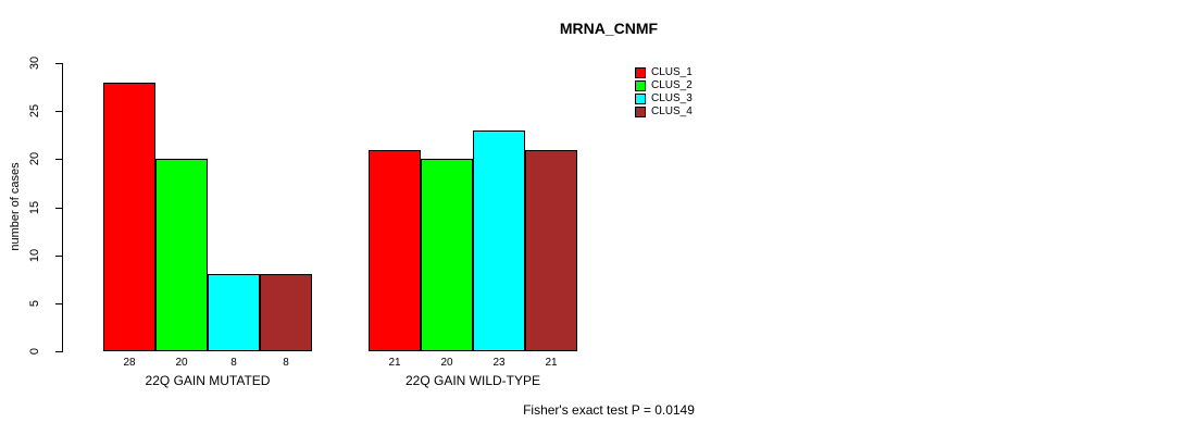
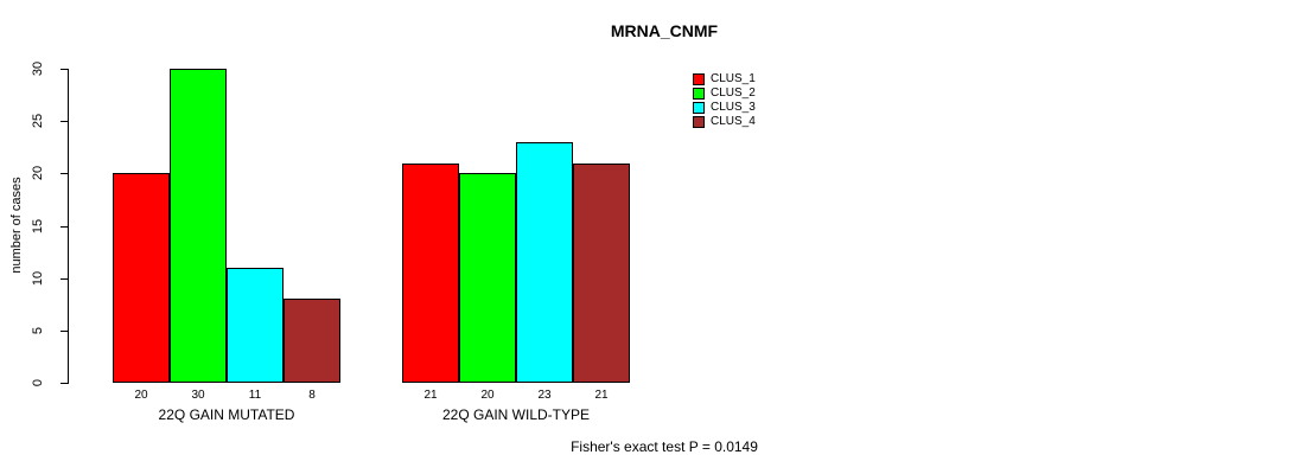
CLUS_1/22Q GAIN MUTATED: 28 -> 20
CLUS_2/22Q GAIN MUTATED: 20 -> 30
CLUS_3/22Q GAIN MUTATED: 8 -> 11
